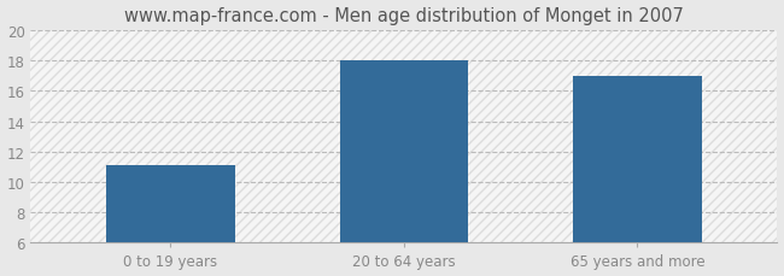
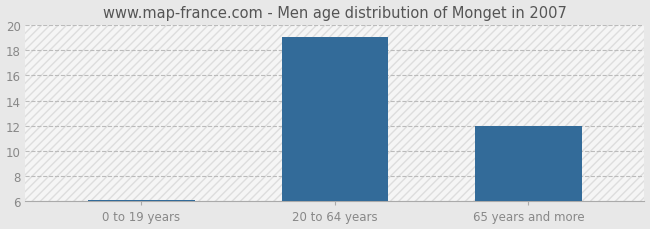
0 to 19 years: 11.1 -> 6.1
20 to 64 years: 18.0 -> 19.0
65 years and more: 17.0 -> 12.0
